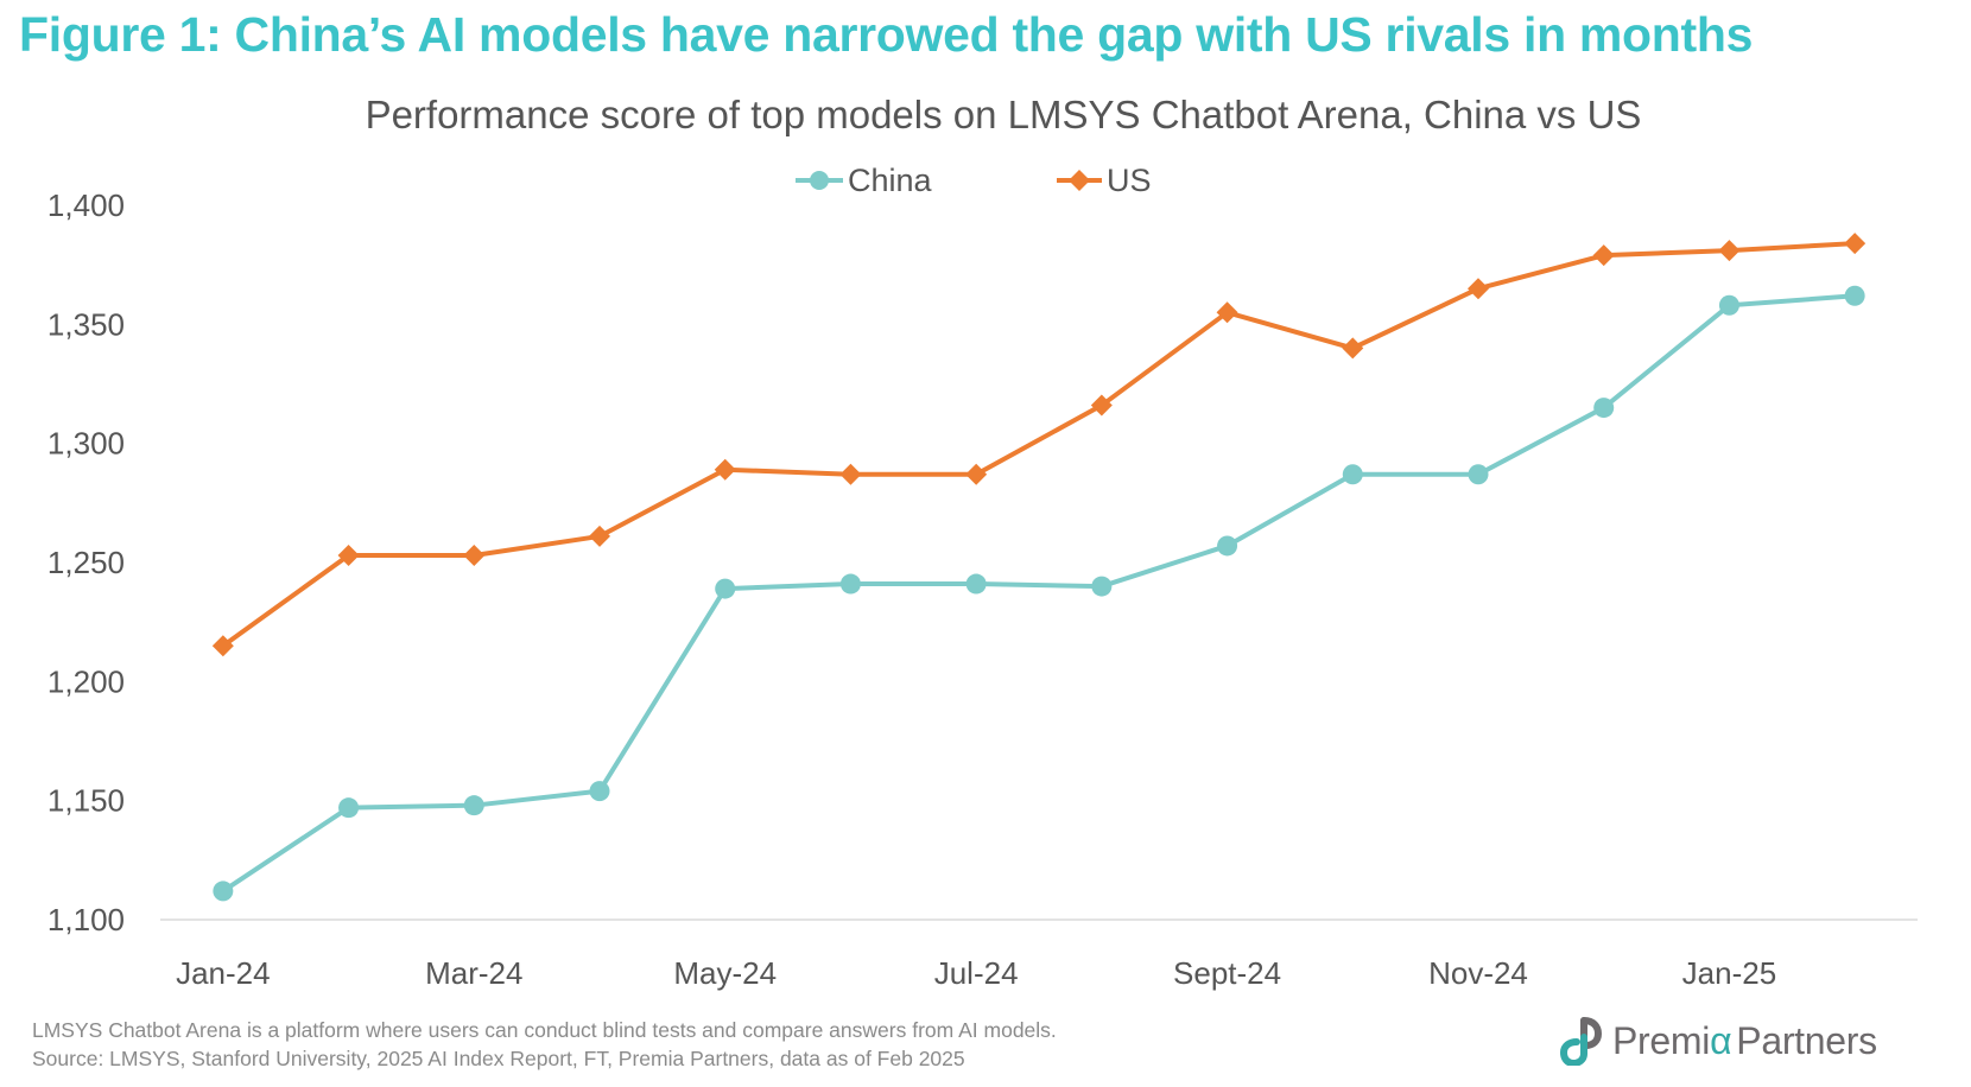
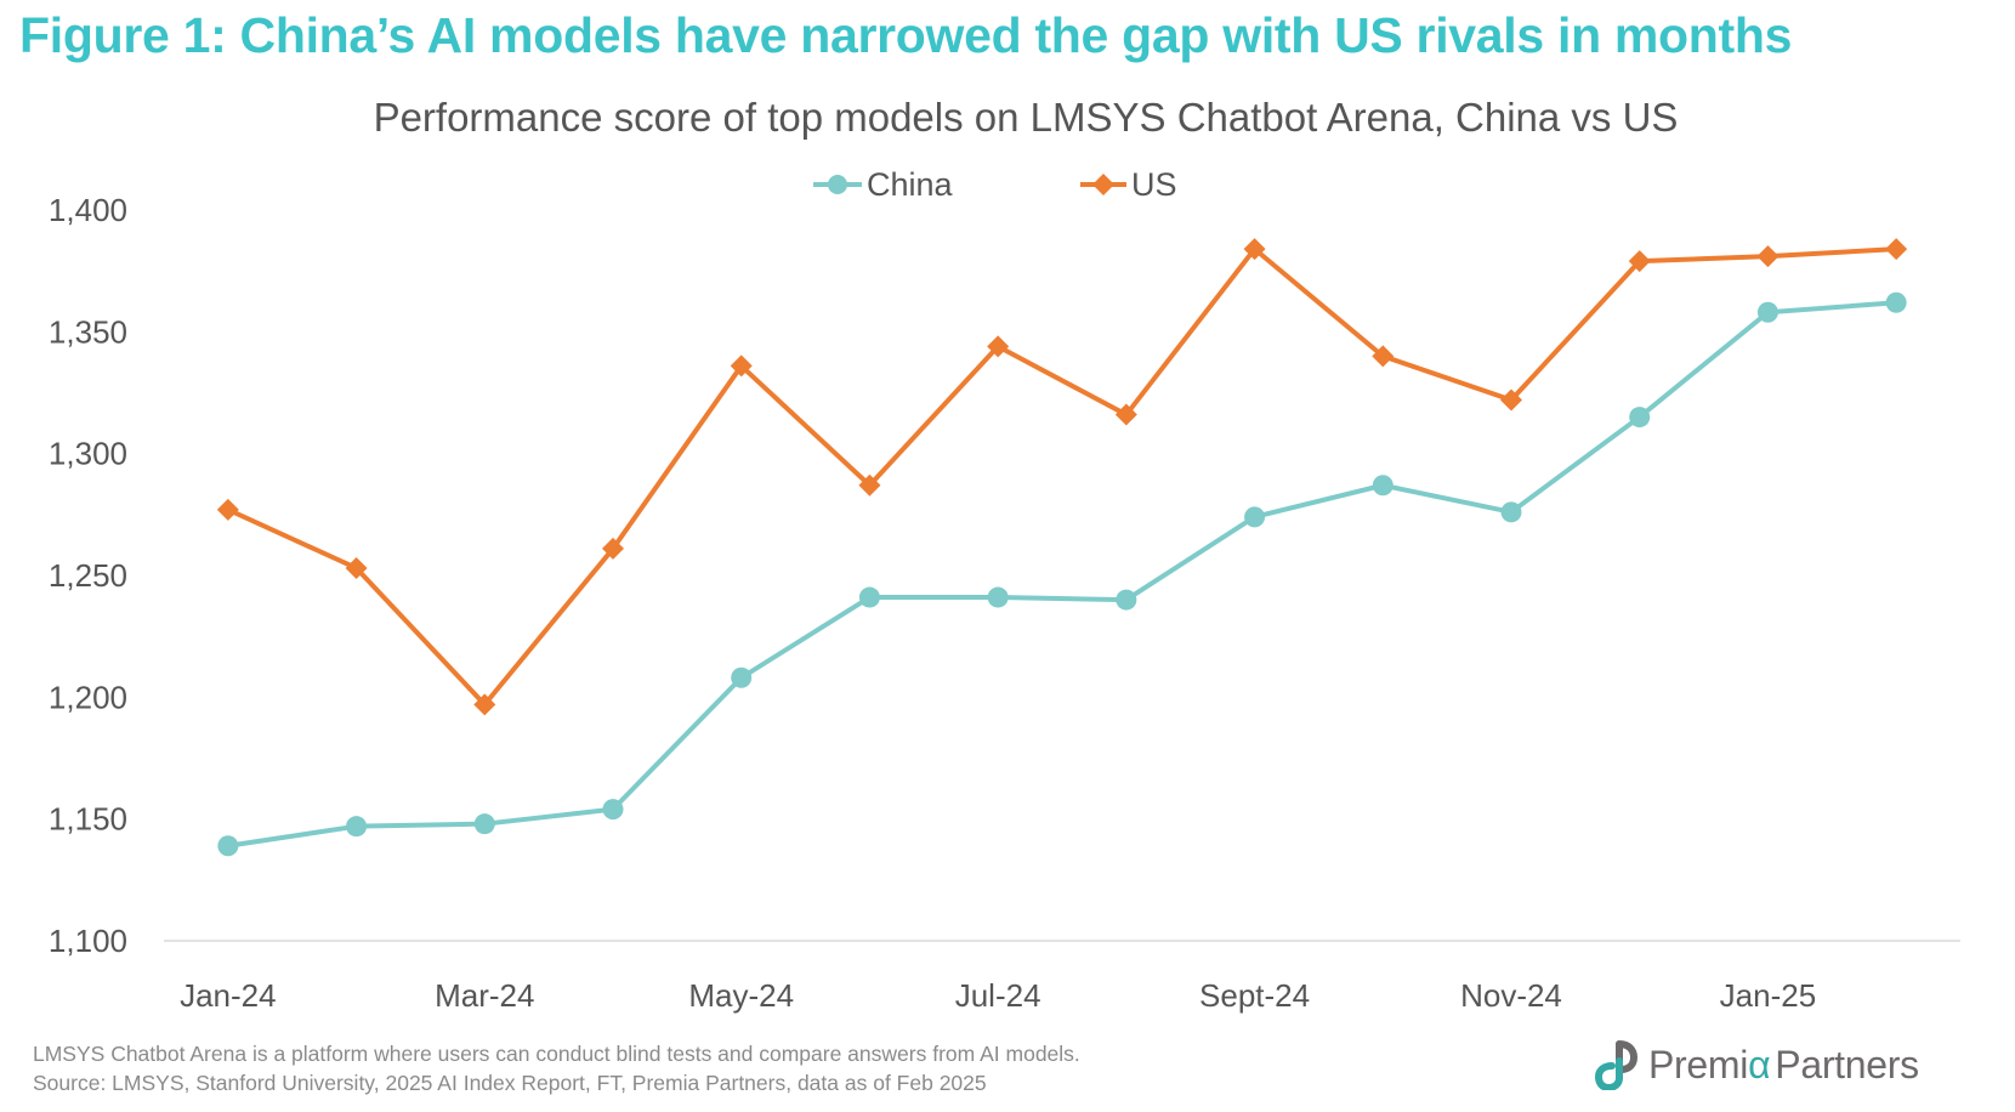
China/Jan-24: 1112 -> 1139
US/Jan-24: 1215 -> 1277
US/Mar-24: 1253 -> 1197
China/May-24: 1239 -> 1208
US/May-24: 1289 -> 1336
US/Jul-24: 1287 -> 1344
China/Sept-24: 1257 -> 1274
US/Sept-24: 1355 -> 1384
China/Nov-24: 1287 -> 1276
US/Nov-24: 1365 -> 1322
